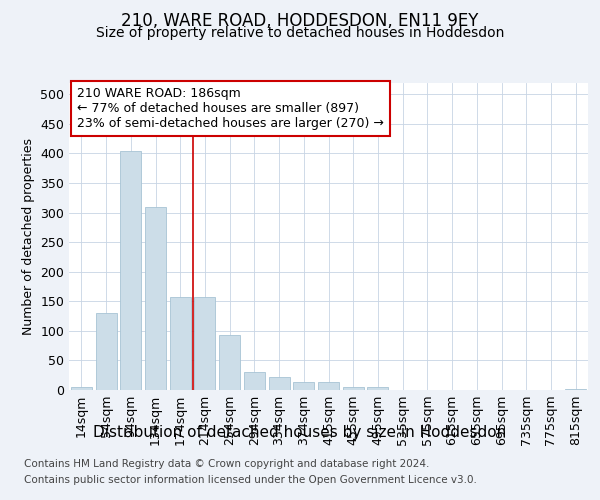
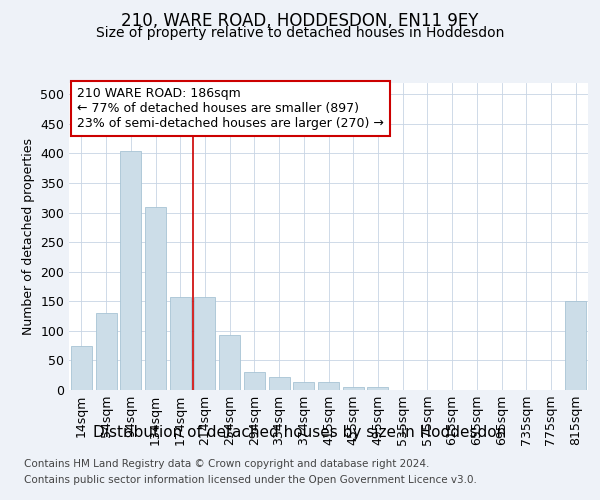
14sqm: 5 -> 74
815sqm: 2 -> 150
